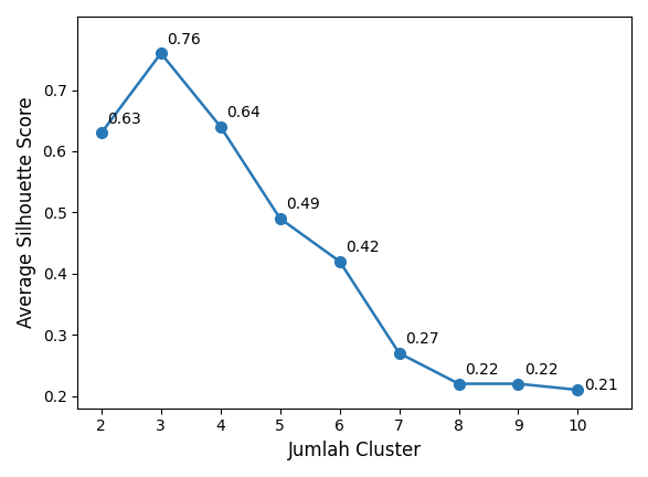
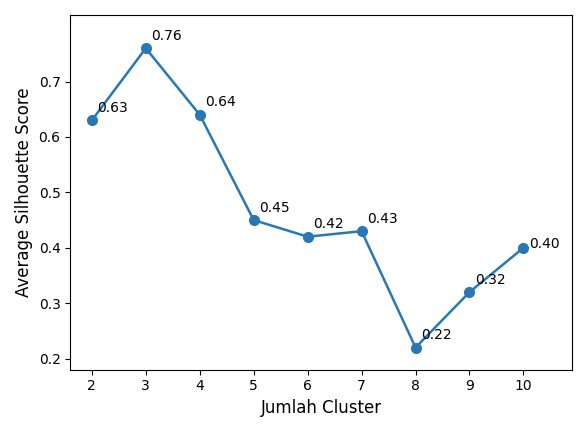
5: 0.49 -> 0.45
7: 0.27 -> 0.43
9: 0.22 -> 0.32
10: 0.21 -> 0.40
